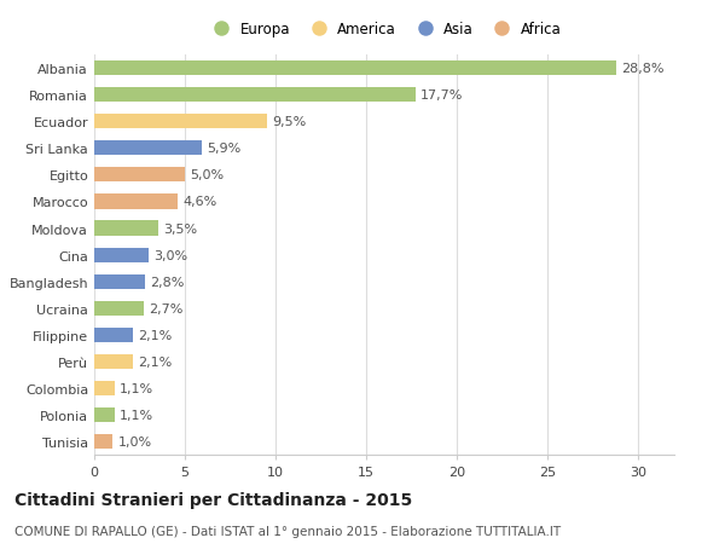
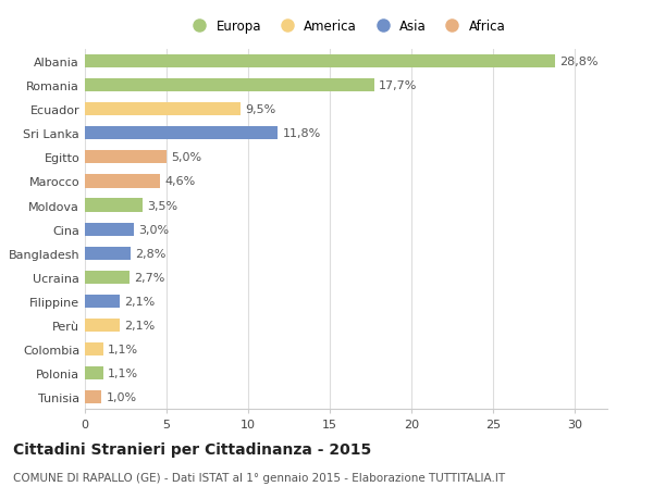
Sri Lanka: 5,9% -> 11,8%
